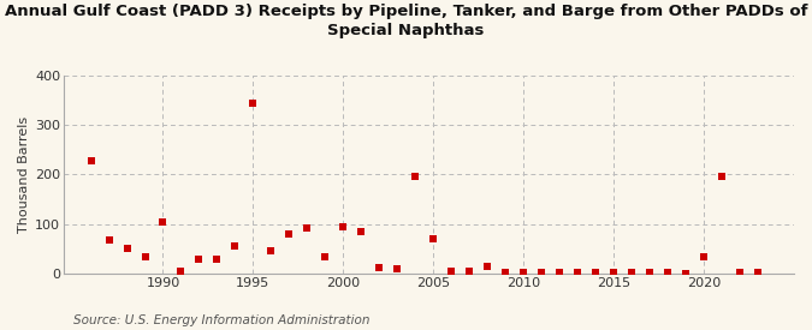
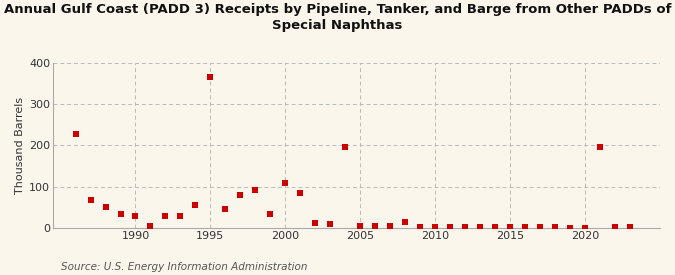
1990: 105 -> 30
1995: 345 -> 367
2000: 95 -> 108
2005: 70 -> 5
2020: 35 -> 1
